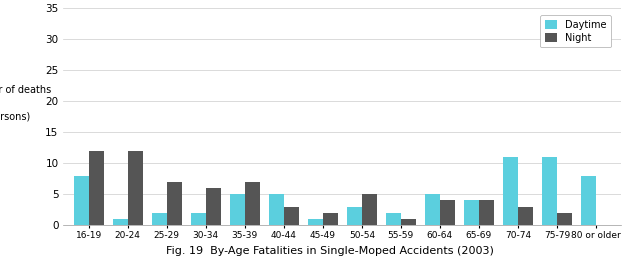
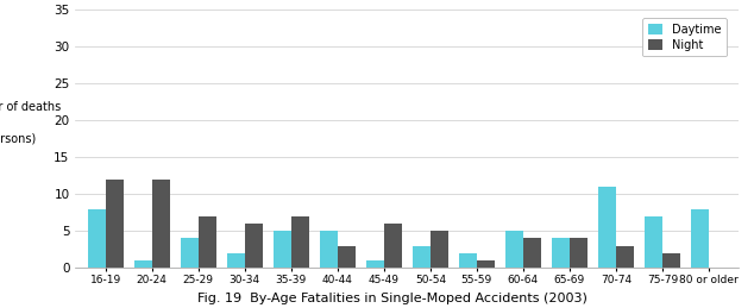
Daytime/25-29: 2 -> 4
Night/45-49: 2 -> 6
Daytime/75-79: 11 -> 7
